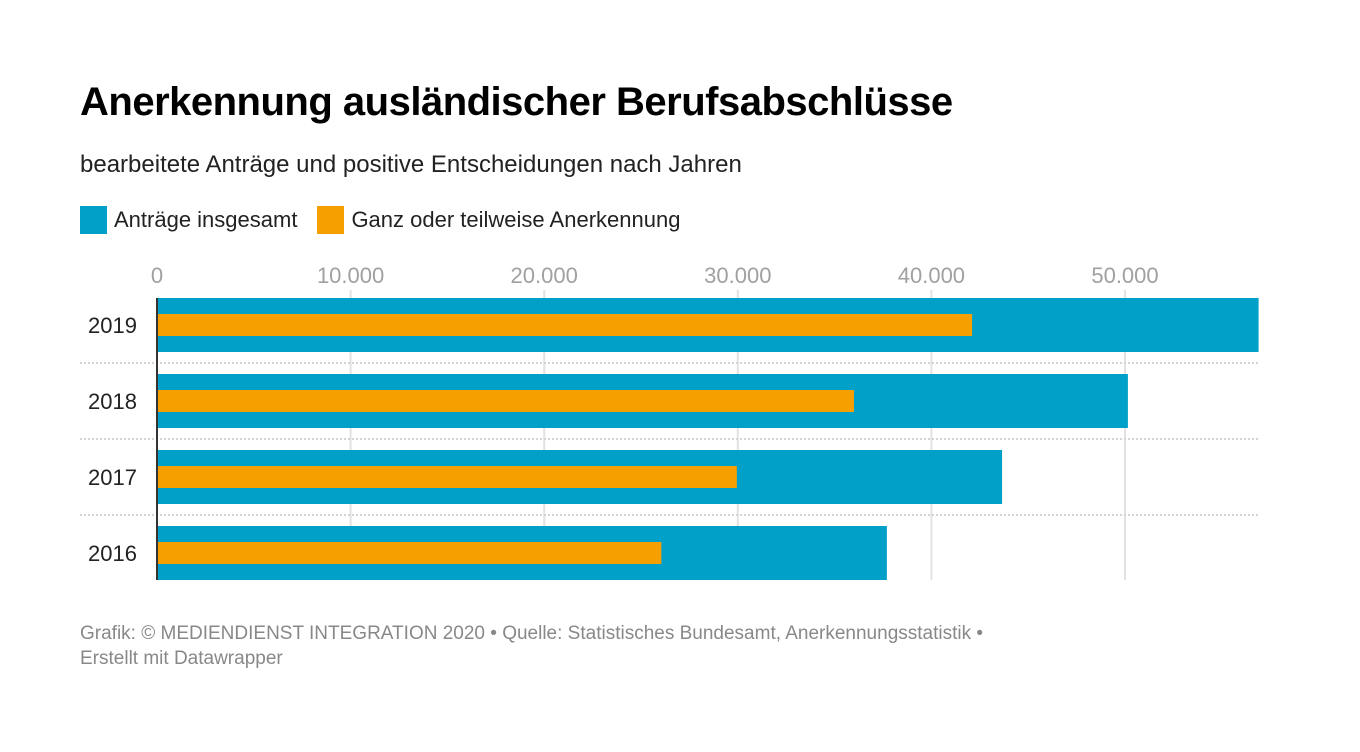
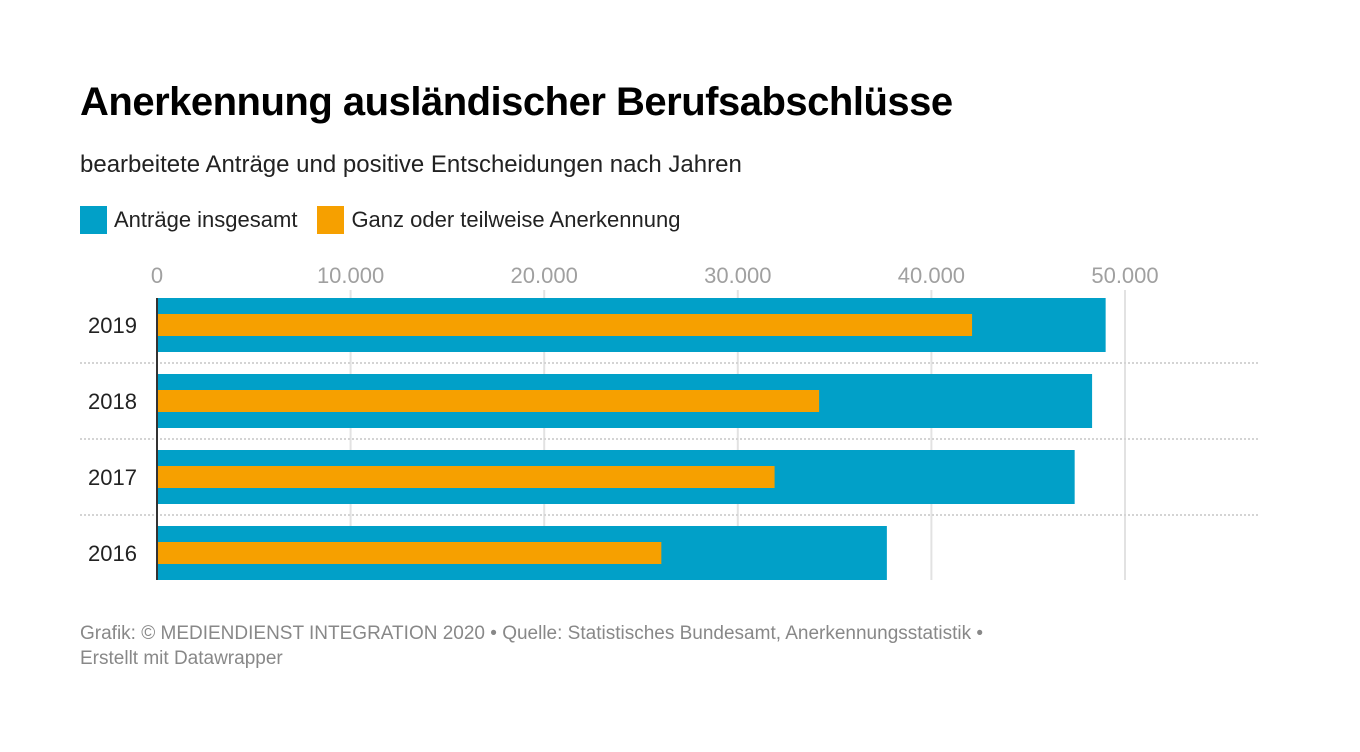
Anträge insgesamt/2019: 56900 -> 49000
Anträge insgesamt/2018: 50200 -> 48300
Ganz oder teilweise Anerkennung/2018: 36000 -> 34200
Anträge insgesamt/2017: 43600 -> 47400
Ganz oder teilweise Anerkennung/2017: 30000 -> 31900
